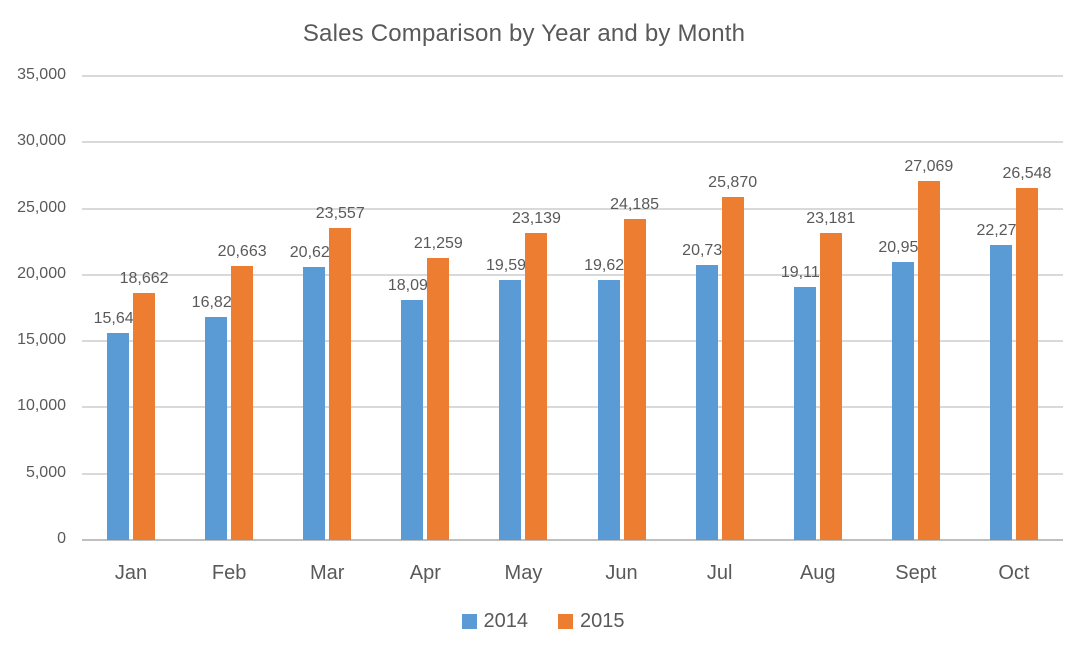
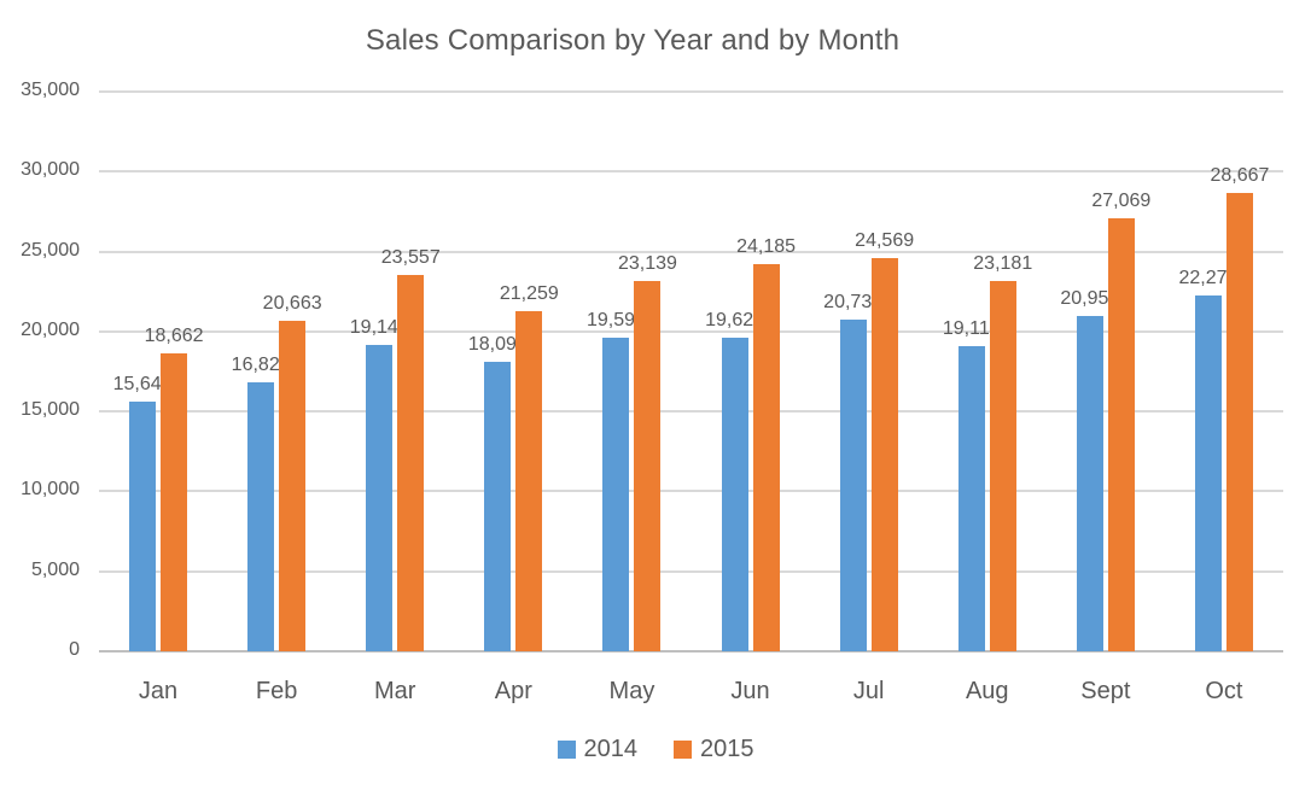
2014/Mar: 20,620 -> 19,143
2015/Jul: 25,870 -> 24,569
2015/Oct: 26,548 -> 28,667
